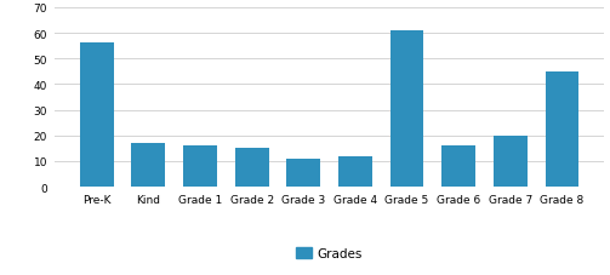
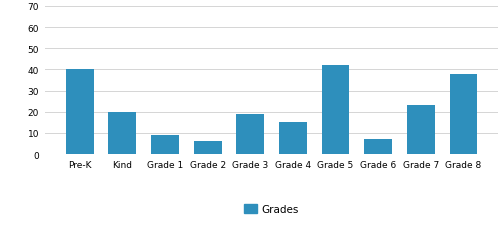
Pre-K: 56 -> 40
Kind: 17 -> 20
Grade 1: 16 -> 9
Grade 2: 15 -> 6
Grade 3: 11 -> 19
Grade 4: 12 -> 15
Grade 5: 61 -> 42
Grade 6: 16 -> 7
Grade 7: 20 -> 23
Grade 8: 45 -> 38
